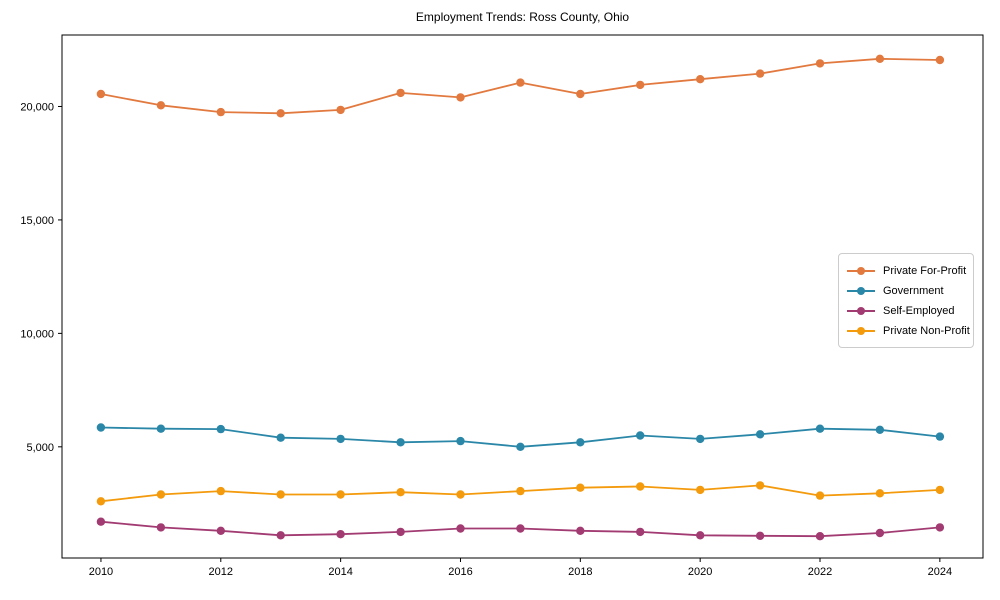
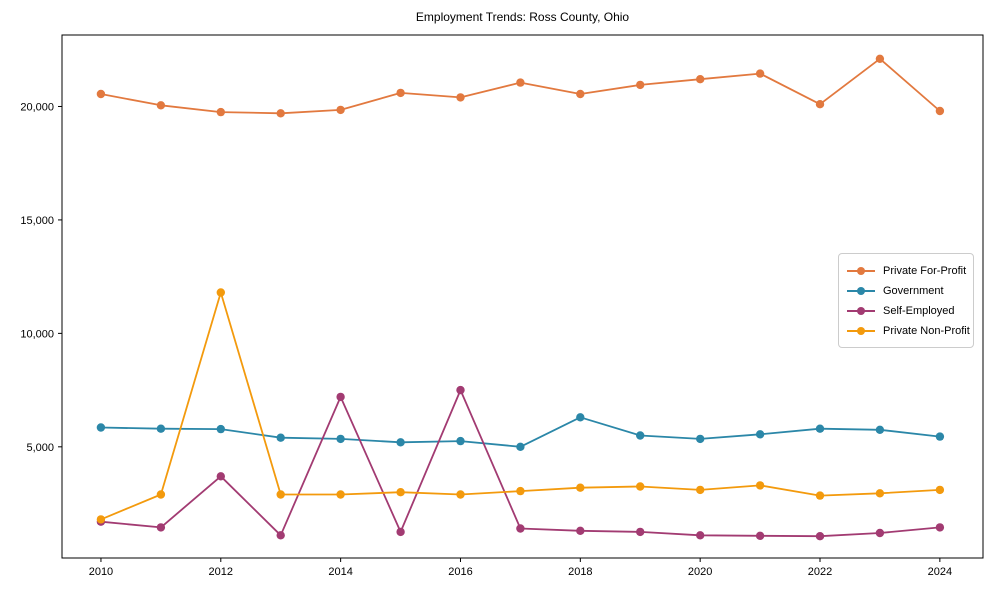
Private Non-Profit/2010: 2600 -> 1800
Self-Employed/2012: 1300 -> 3700
Private Non-Profit/2012: 3000 -> 11800
Self-Employed/2014: 1200 -> 7200
Self-Employed/2016: 1400 -> 7500
Government/2018: 5200 -> 6300
Private For-Profit/2022: 21900 -> 20100
Private For-Profit/2024: 22000 -> 19800
